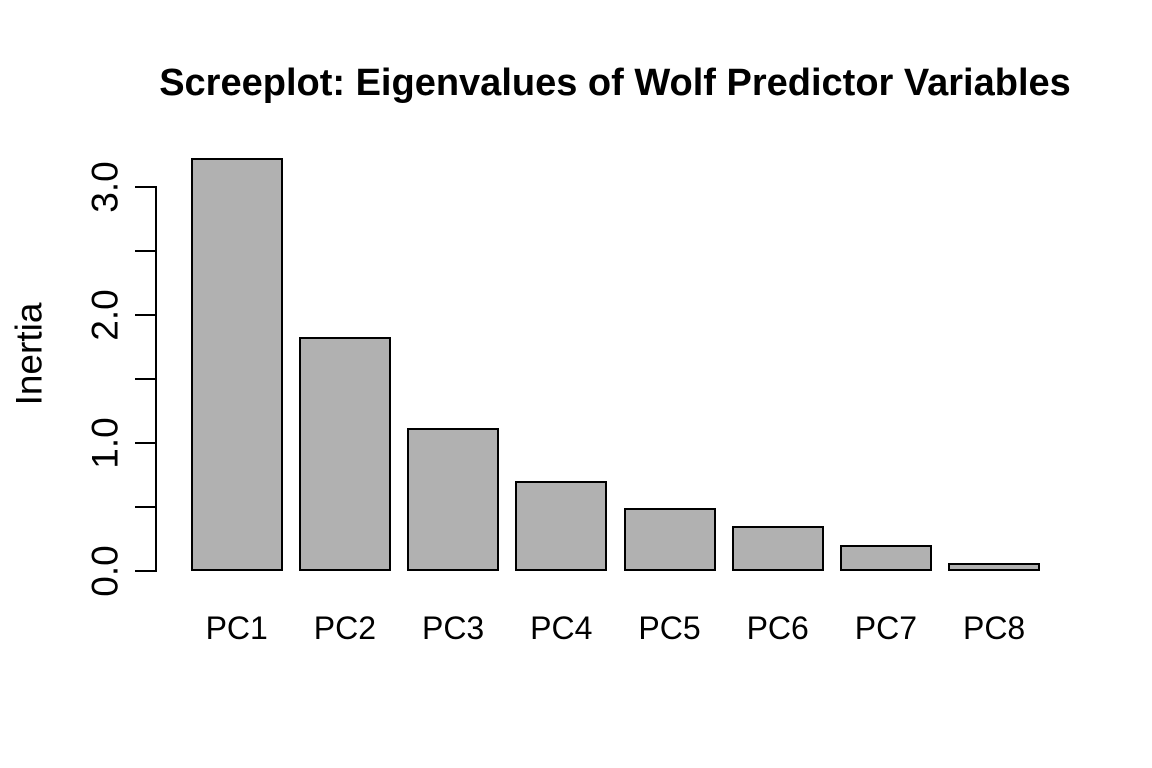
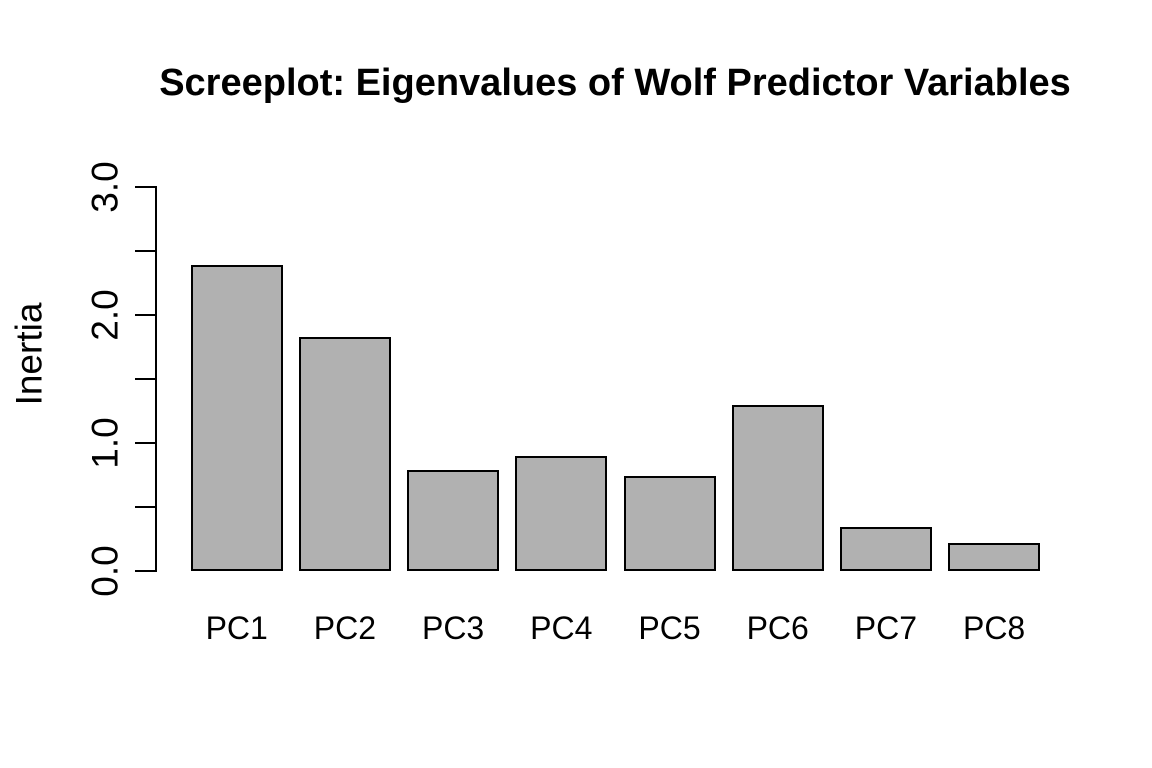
PC1: 3.23 -> 2.39
PC3: 1.12 -> 0.79
PC4: 0.70 -> 0.90
PC5: 0.49 -> 0.74
PC6: 0.35 -> 1.30
PC7: 0.20 -> 0.34
PC8: 0.06 -> 0.22
